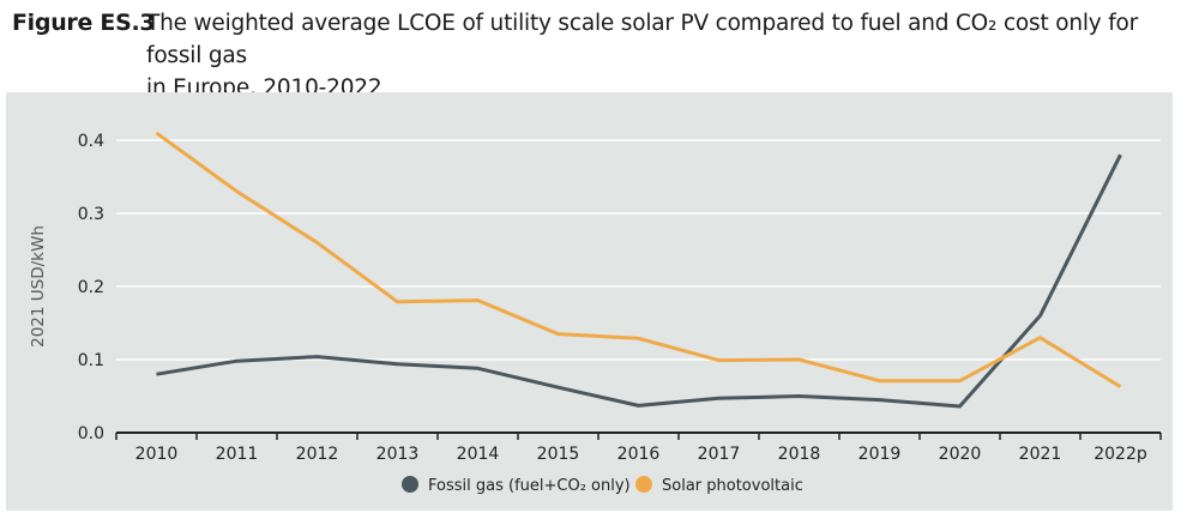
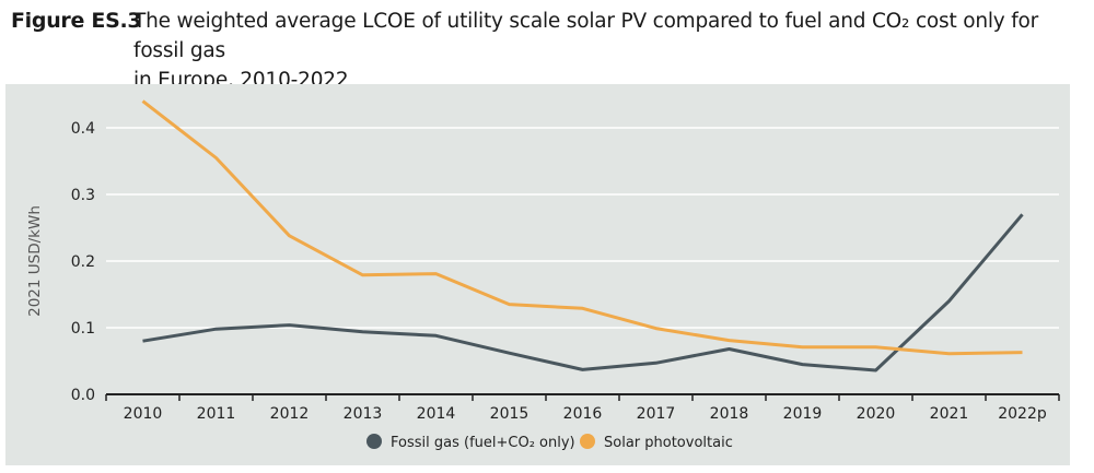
Solar photovoltaic/2010: 0.41 -> 0.44
Solar photovoltaic/2011: 0.33 -> 0.35
Solar photovoltaic/2012: 0.26 -> 0.24
Fossil gas (fuel+CO₂ only)/2018: 0.05 -> 0.07
Solar photovoltaic/2018: 0.10 -> 0.08
Fossil gas (fuel+CO₂ only)/2021: 0.16 -> 0.14
Solar photovoltaic/2021: 0.13 -> 0.06
Fossil gas (fuel+CO₂ only)/2022p: 0.38 -> 0.27
